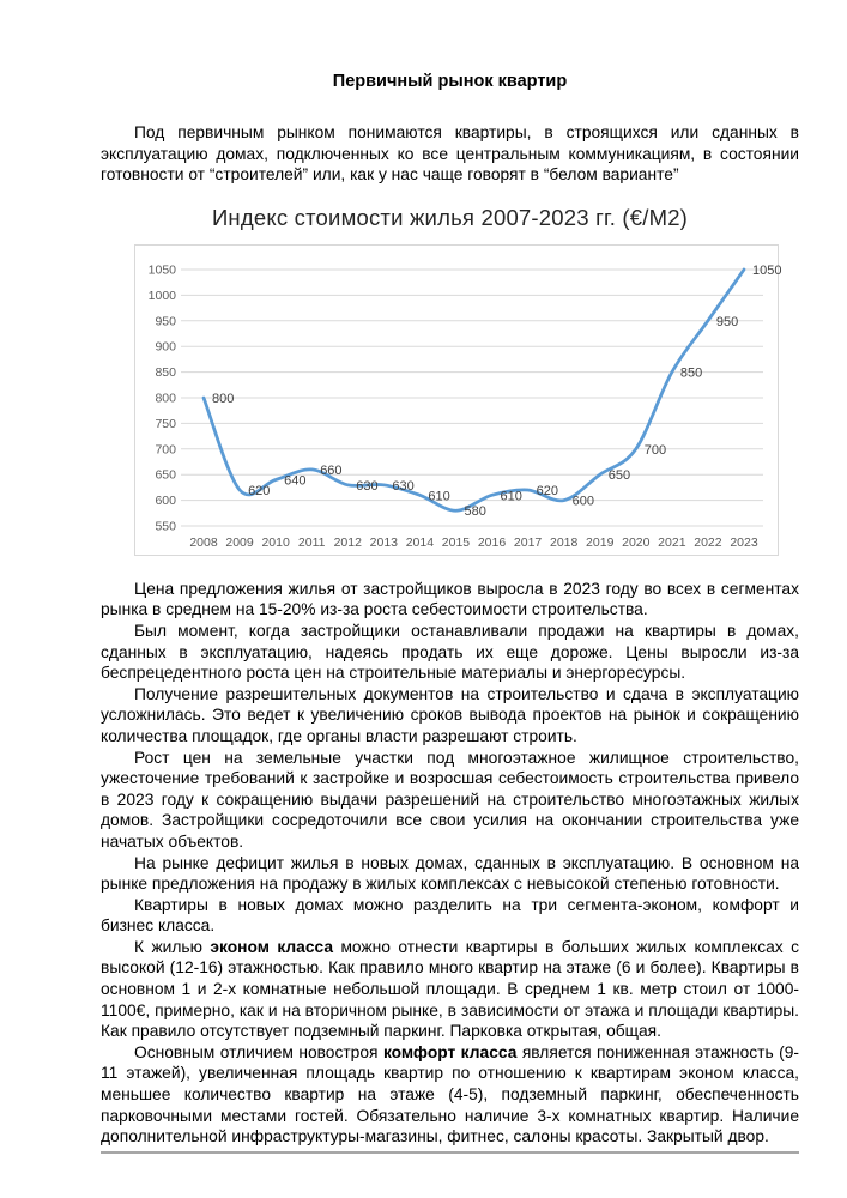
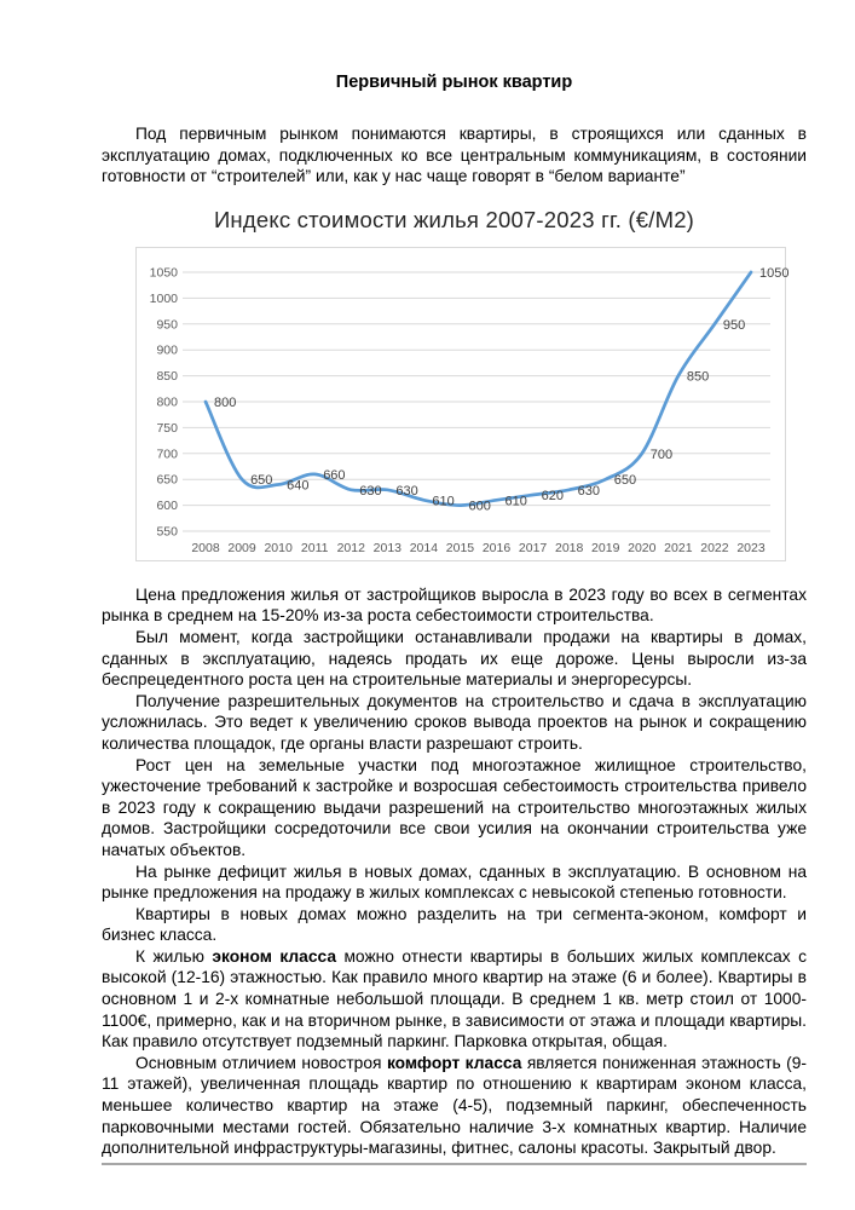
2009: 620 -> 650
2015: 580 -> 600
2018: 600 -> 630
